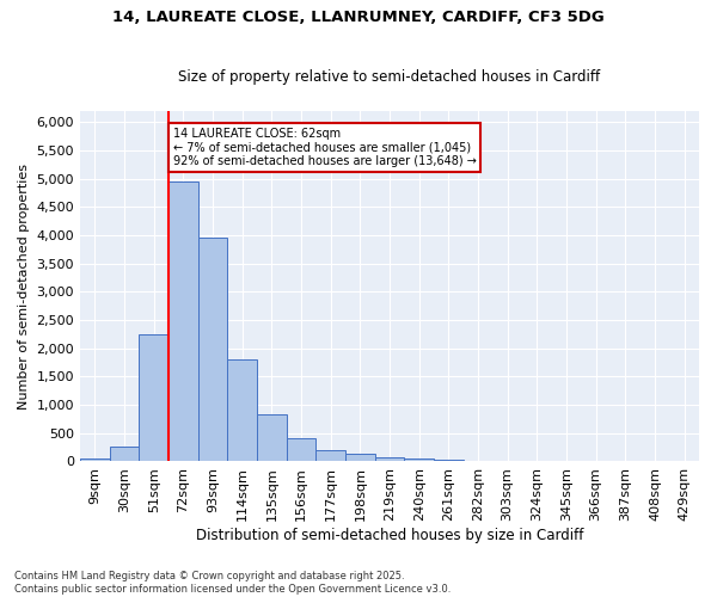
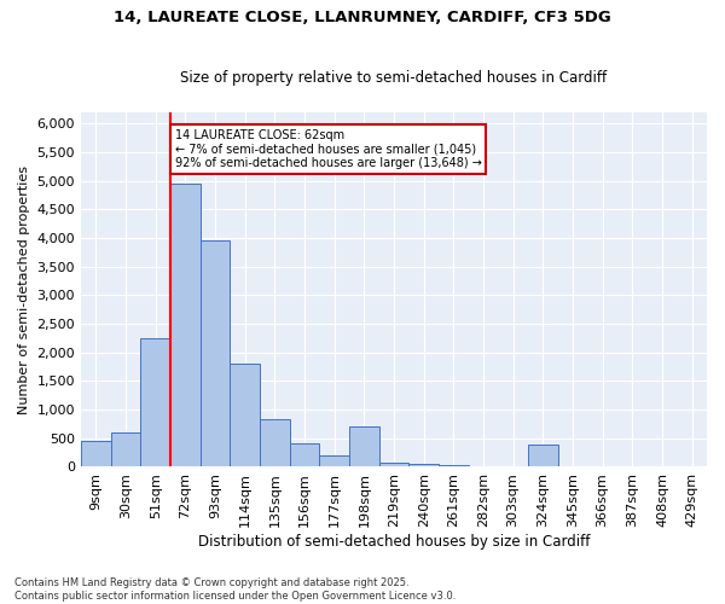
9sqm: 50 -> 450
30sqm: 260 -> 600
198sqm: 130 -> 700
324sqm: 0 -> 400
